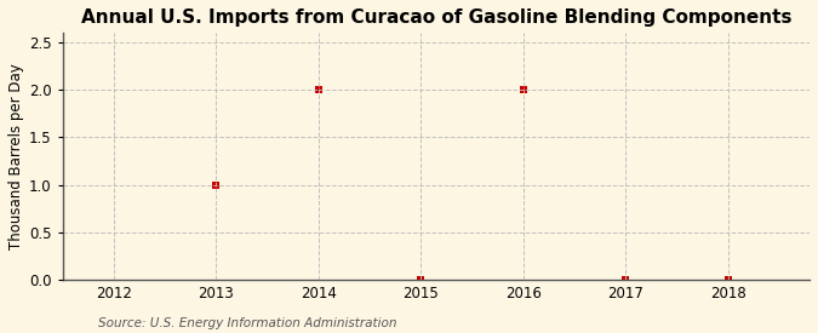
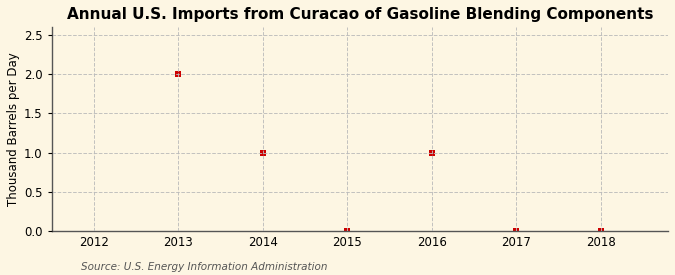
2013: 1 -> 2
2014: 2 -> 1
2016: 2 -> 1
